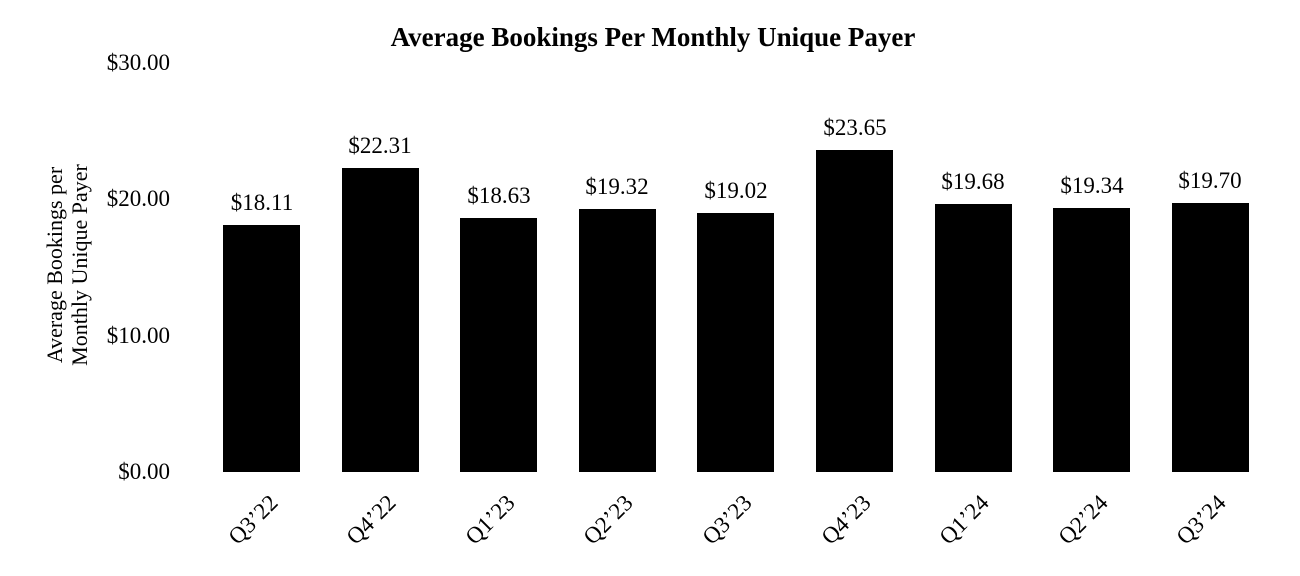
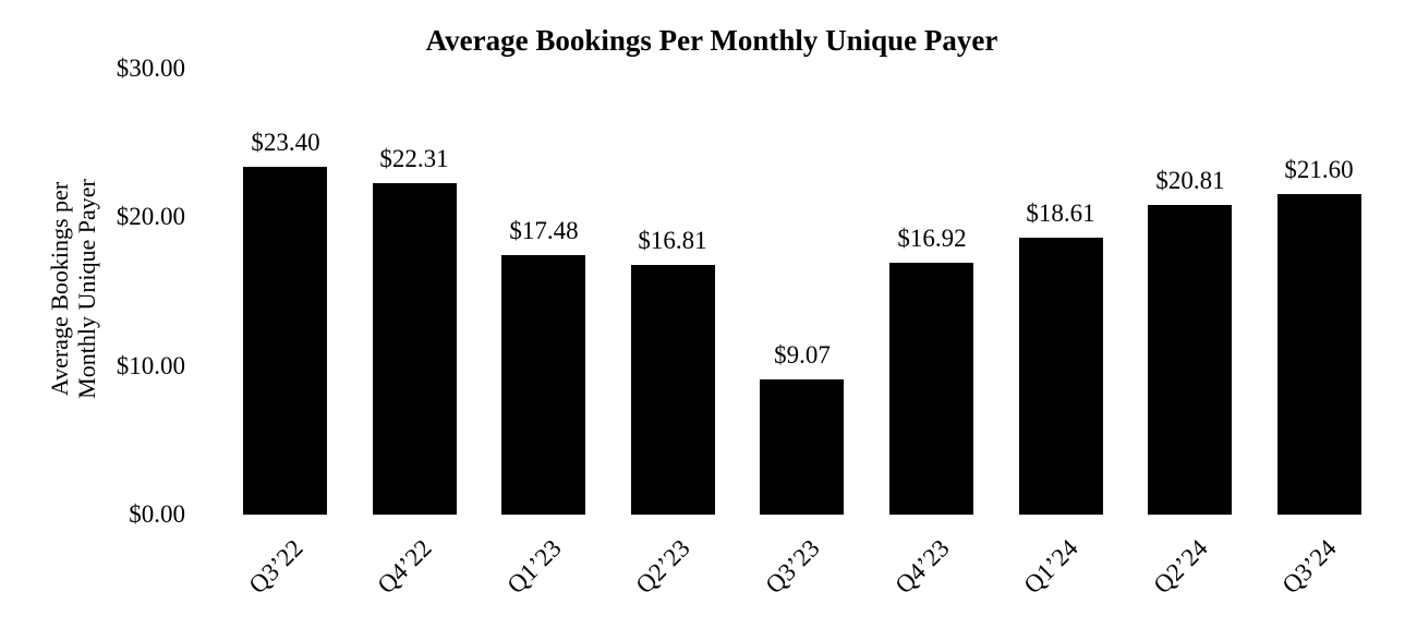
Q3’22: $18.11 -> $23.40
Q1’23: $18.63 -> $17.48
Q2’23: $19.32 -> $16.81
Q3’23: $19.02 -> $9.07
Q4’23: $23.65 -> $16.92
Q1’24: $19.68 -> $18.61
Q2’24: $19.34 -> $20.81
Q3’24: $19.70 -> $21.60
